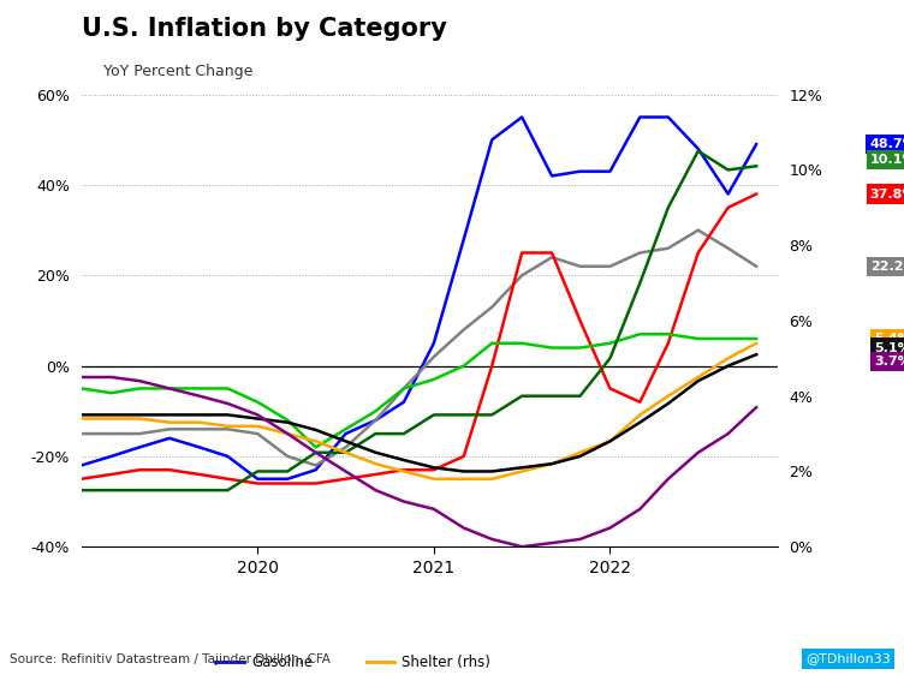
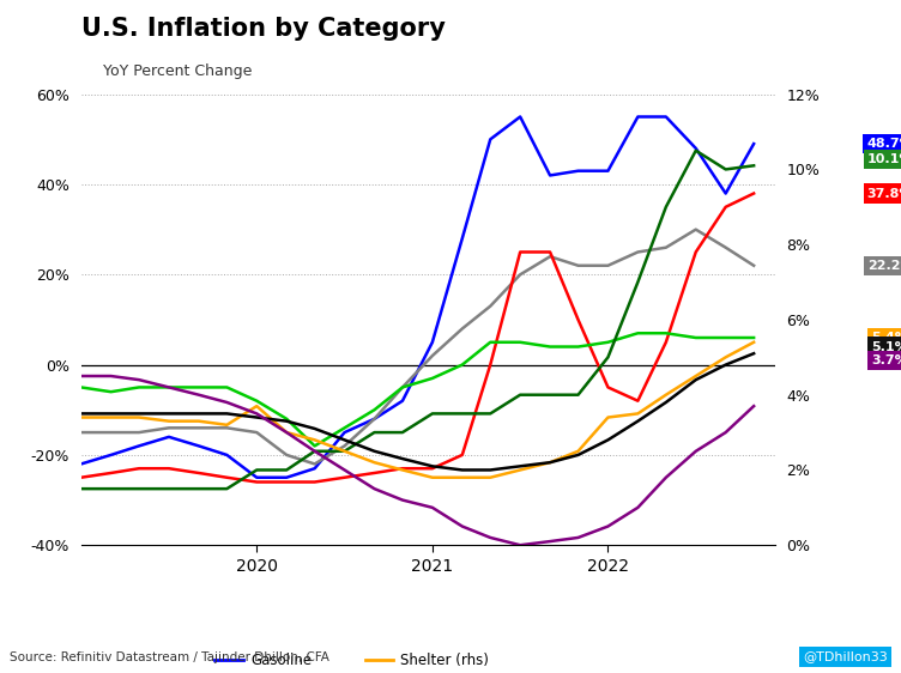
Shelter (rhs)/2020: 3.2% -> 3.7%
Shelter (rhs)/2022: 2.8% -> 3.4%
